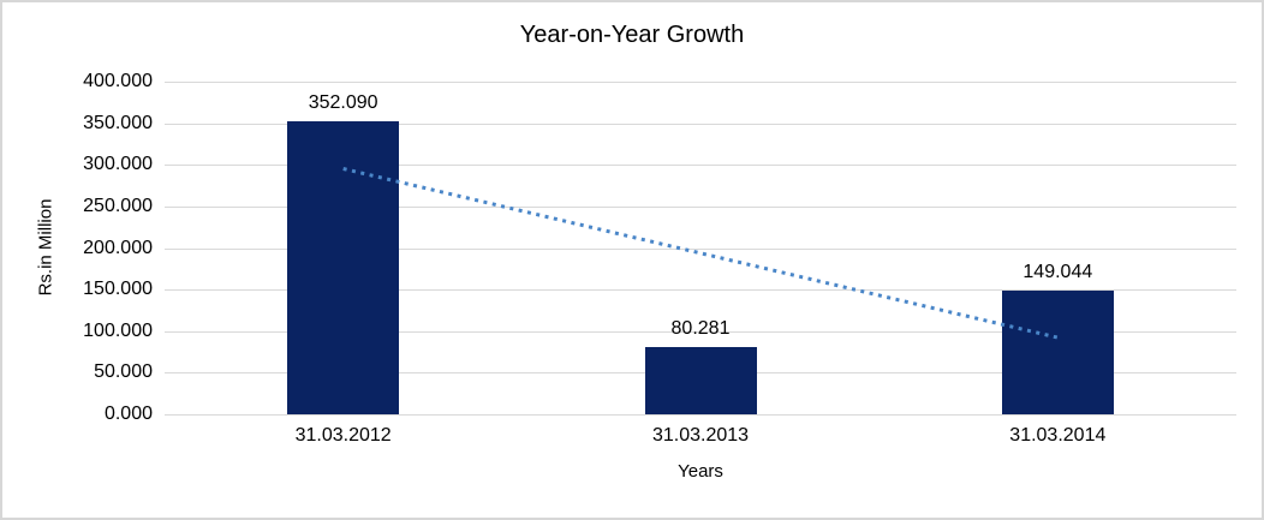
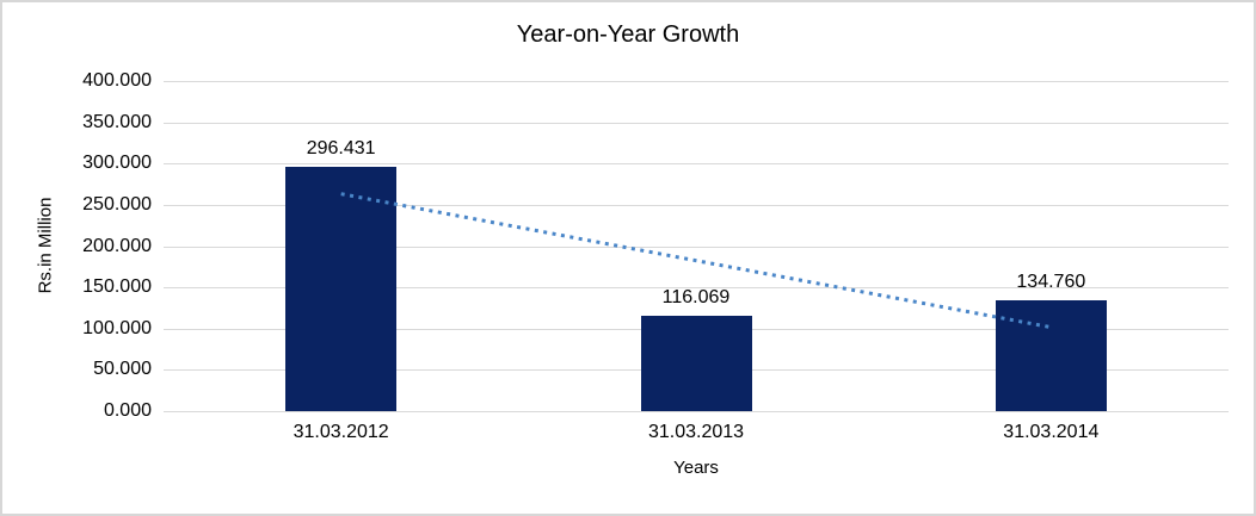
31.03.2012: 352.090 -> 296.431
31.03.2013: 80.281 -> 116.069
31.03.2014: 149.044 -> 134.760
